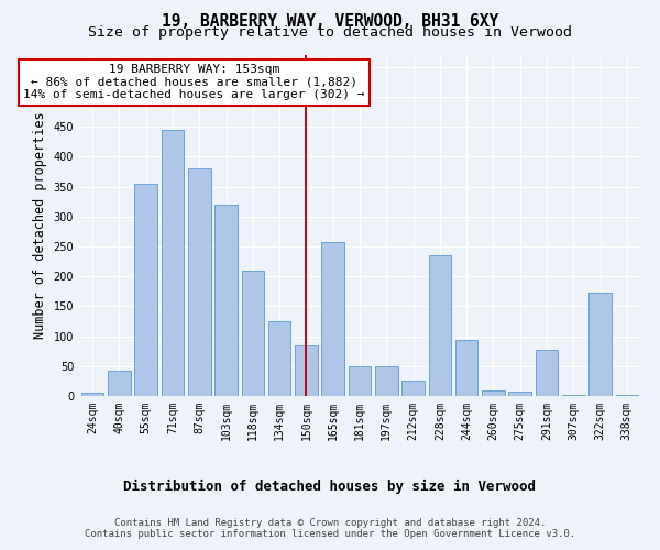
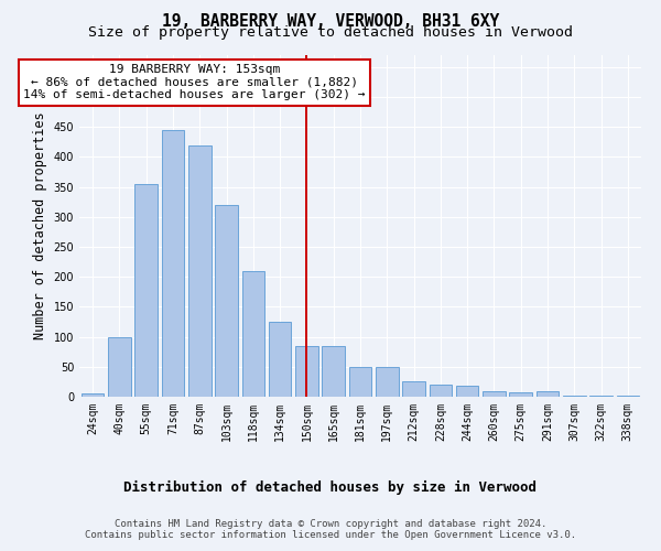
40sqm: 42 -> 100
87sqm: 380 -> 420
165sqm: 258 -> 85
228sqm: 236 -> 20
244sqm: 94 -> 18
291sqm: 78 -> 10
322sqm: 172 -> 2
